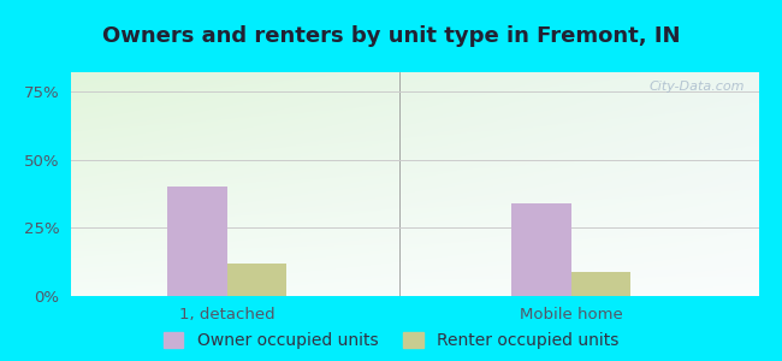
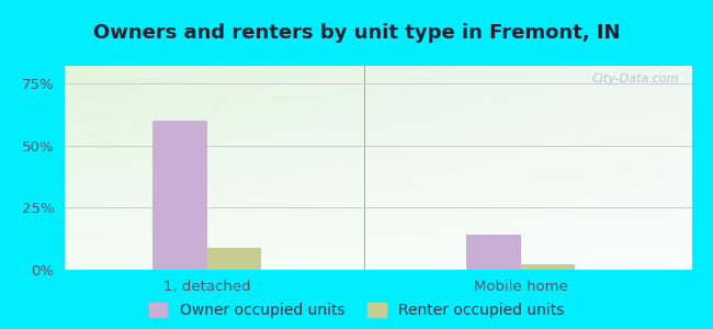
Owner occupied units/1, detached: 40% -> 60%
Renter occupied units/1, detached: 12% -> 9%
Owner occupied units/Mobile home: 34% -> 14%
Renter occupied units/Mobile home: 9% -> 2%
